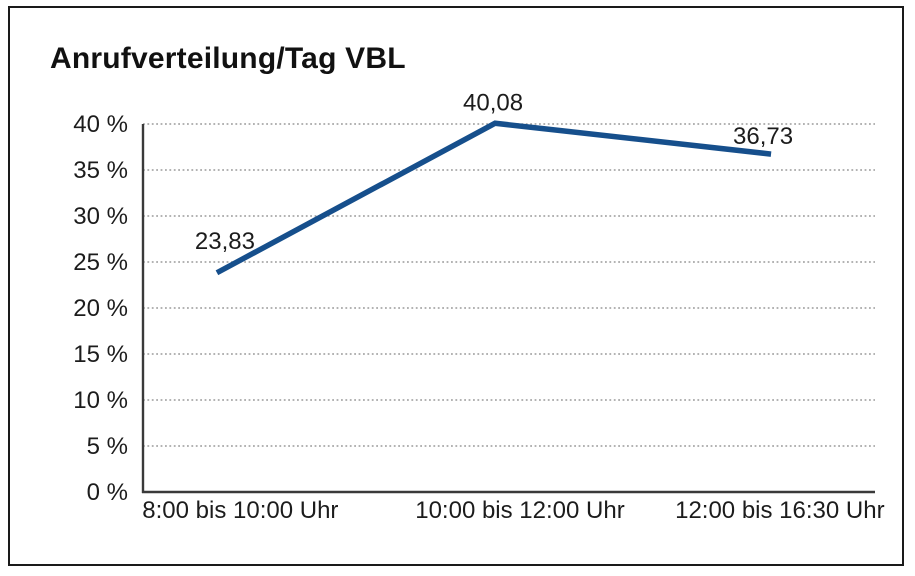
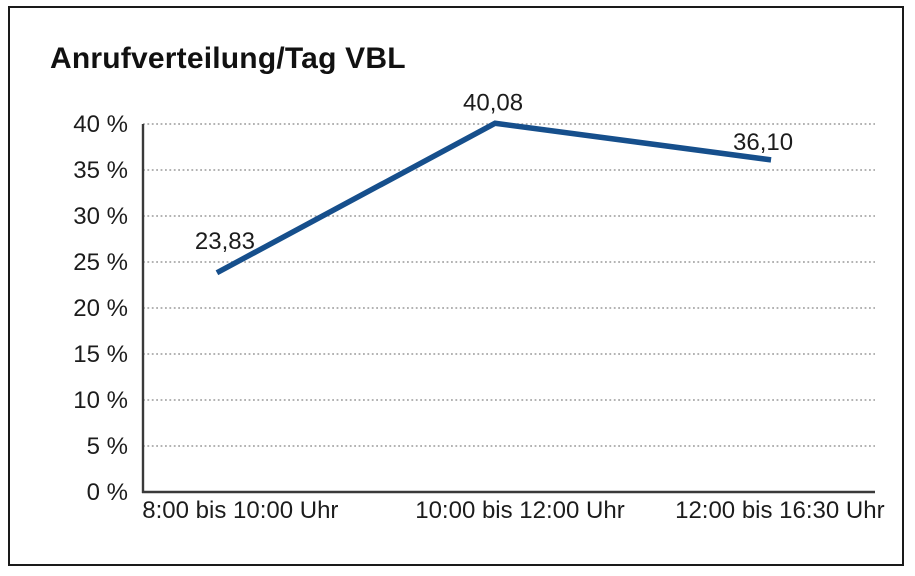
12:00 bis 16:30 Uhr: 36,73 -> 36,10
